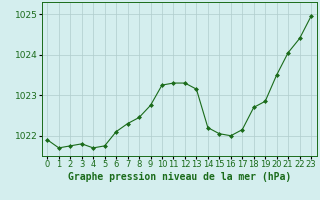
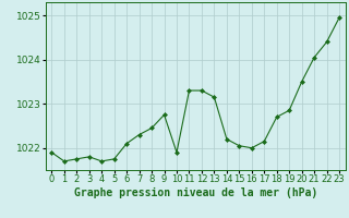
10: 1023.25 -> 1021.90
